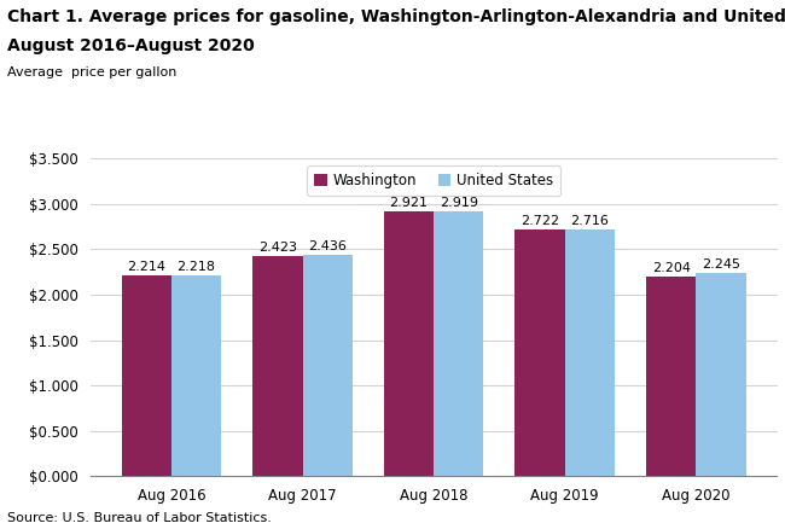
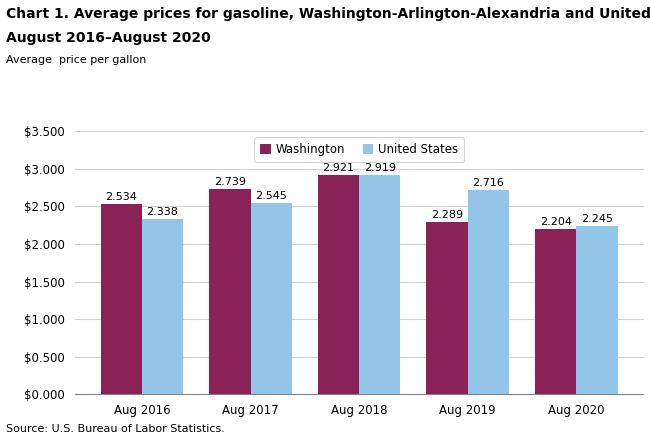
Washington/Aug 2016: 2.214 -> 2.534
United States/Aug 2016: 2.218 -> 2.338
Washington/Aug 2017: 2.423 -> 2.739
United States/Aug 2017: 2.436 -> 2.545
Washington/Aug 2019: 2.722 -> 2.289
